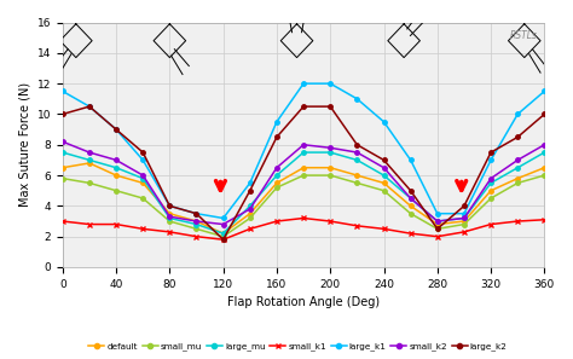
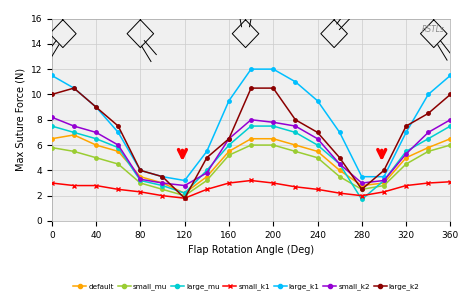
large_k2/160: 8.5 -> 6.5
large_mu/280: 3.0 -> 1.7
small_k2/320: 5.8 -> 5.3
